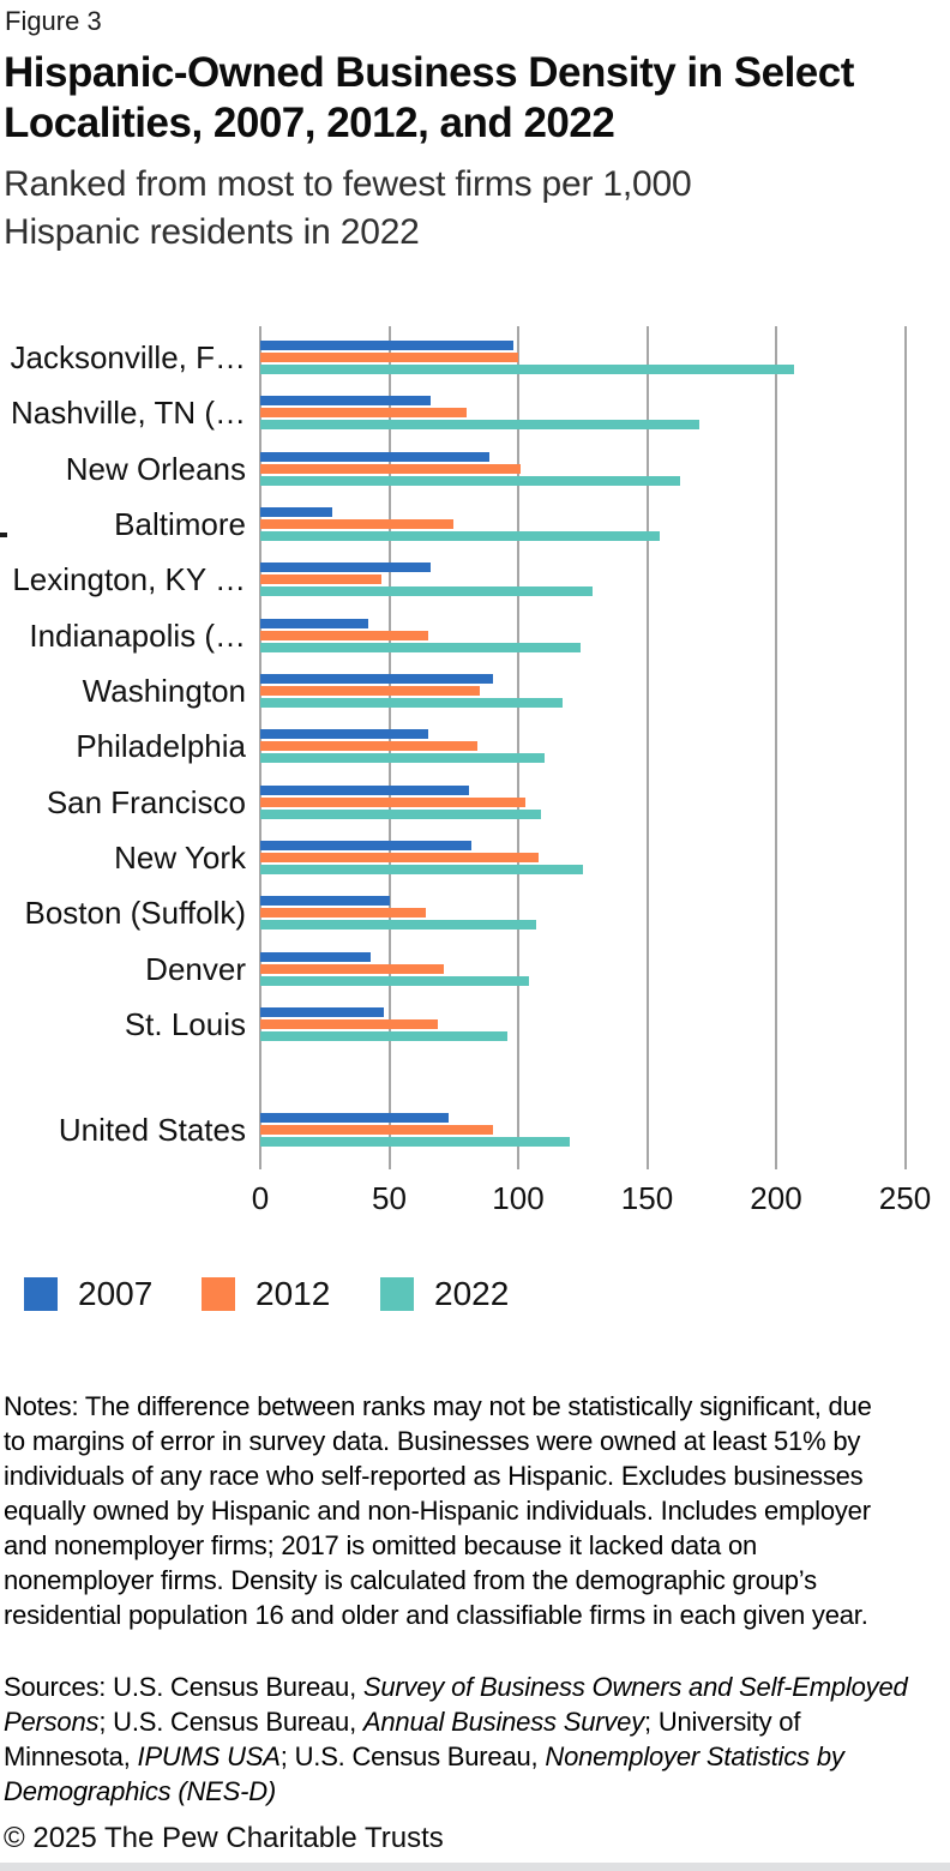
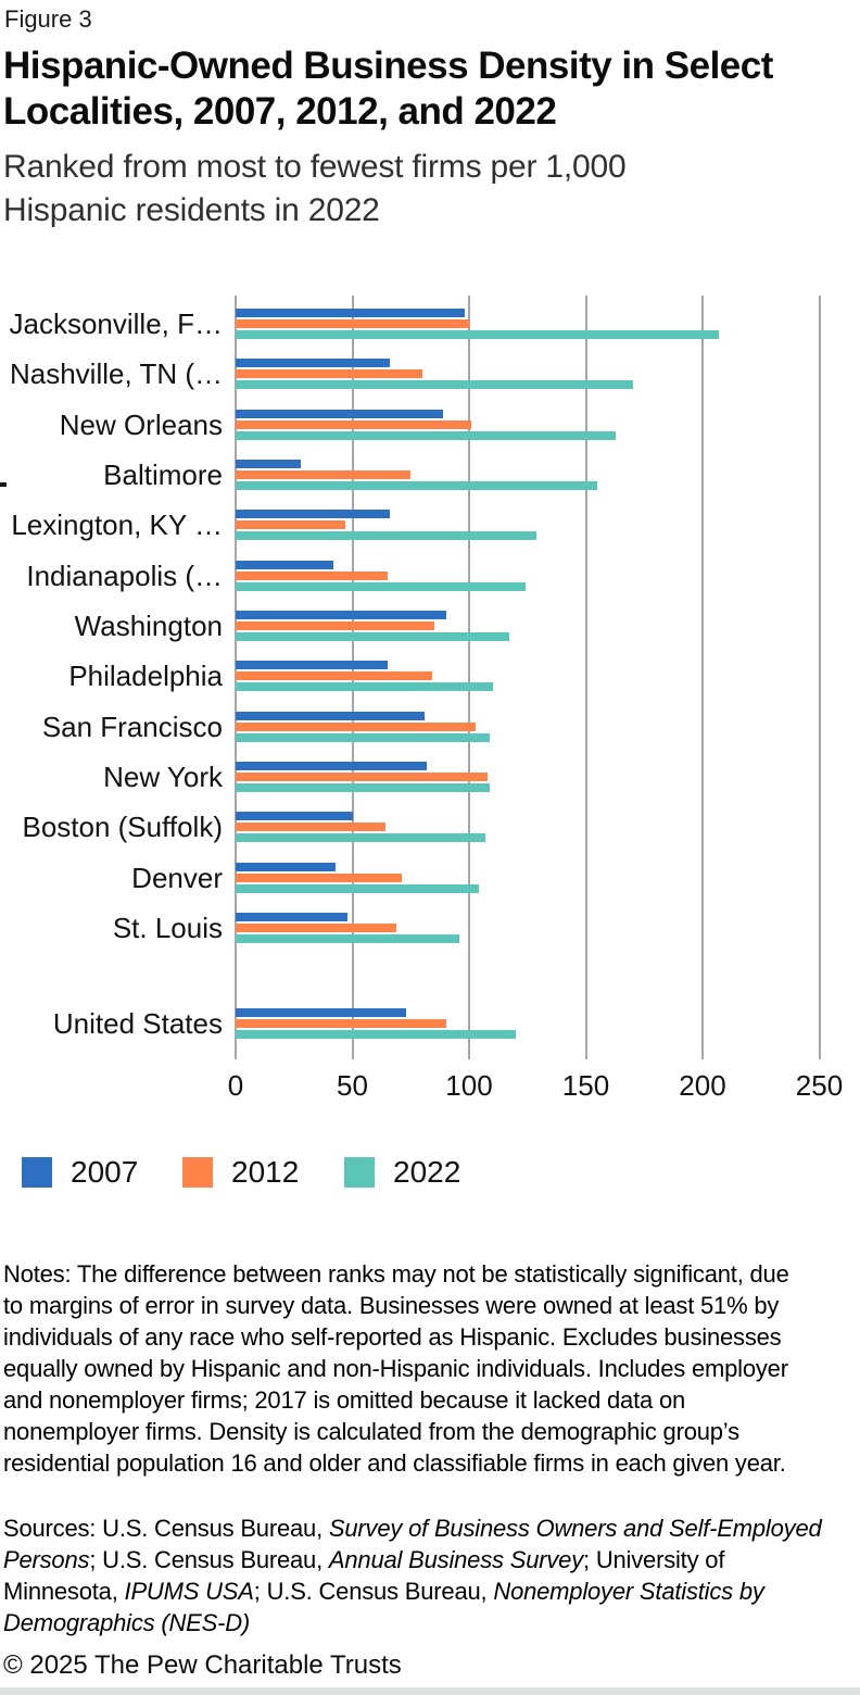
2022/New York: 125 -> 109
